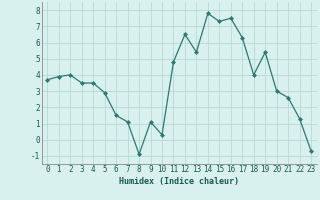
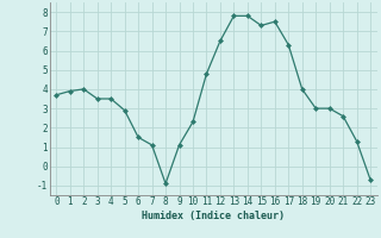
10: 0.3 -> 2.3
13: 5.4 -> 7.8
19: 5.4 -> 3.0
